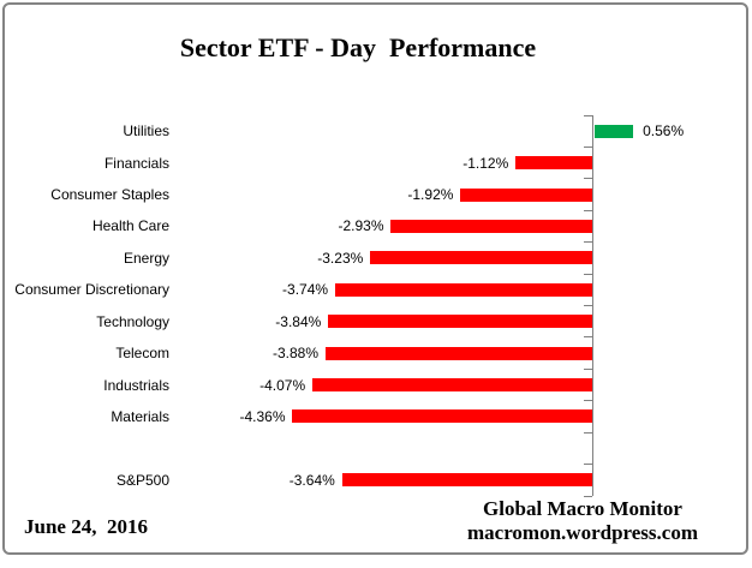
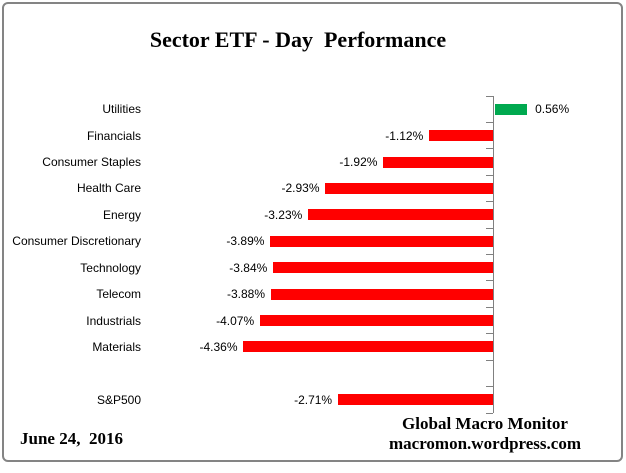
Consumer Discretionary: -3.74% -> -3.89%
S&P500: -3.64% -> -2.71%
